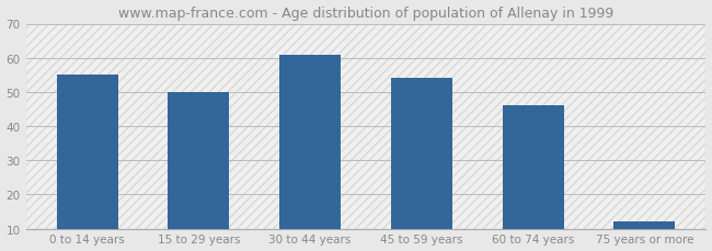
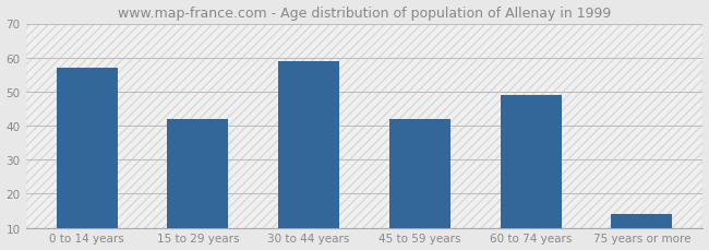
0 to 14 years: 55 -> 57
15 to 29 years: 50 -> 42
30 to 44 years: 61 -> 59
45 to 59 years: 54 -> 42
60 to 74 years: 46 -> 49
75 years or more: 12 -> 14
